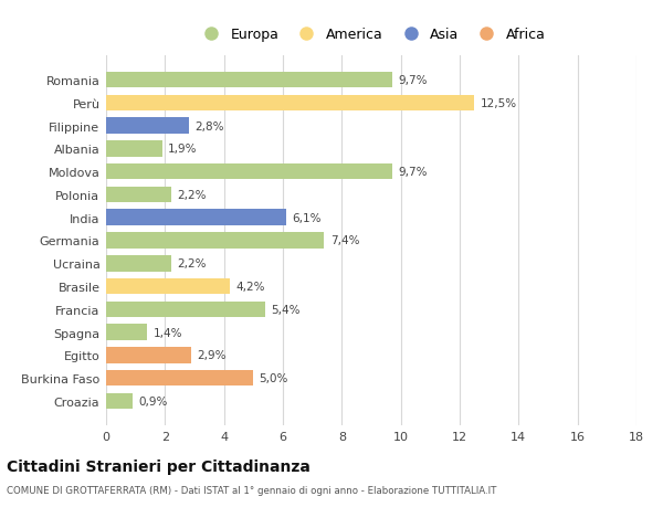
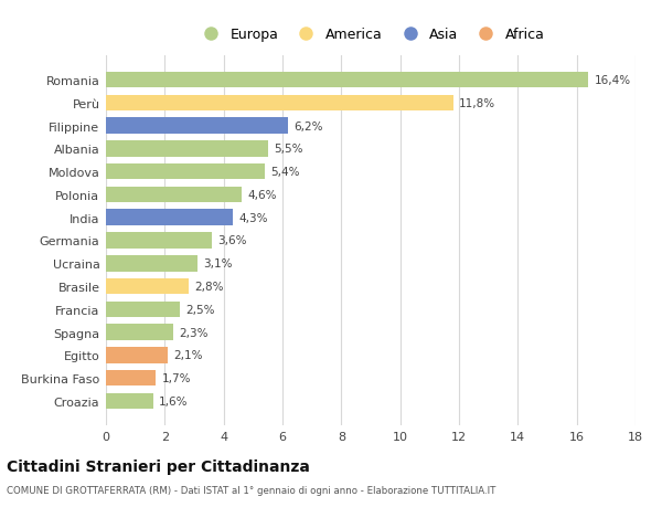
Romania: 9,7% -> 16,4%
Perù: 12,5% -> 11,8%
Filippine: 2,8% -> 6,2%
Albania: 1,9% -> 5,5%
Moldova: 9,7% -> 5,4%
Polonia: 2,2% -> 4,6%
India: 6,1% -> 4,3%
Germania: 7,4% -> 3,6%
Ucraina: 2,2% -> 3,1%
Brasile: 4,2% -> 2,8%
Francia: 5,4% -> 2,5%
Spagna: 1,4% -> 2,3%
Egitto: 2,9% -> 2,1%
Burkina Faso: 5,0% -> 1,7%
Croazia: 0,9% -> 1,6%
